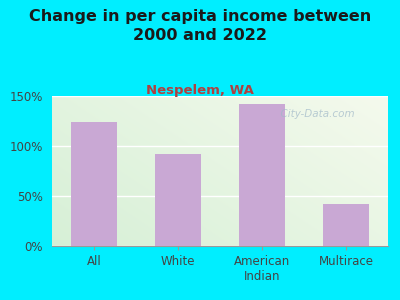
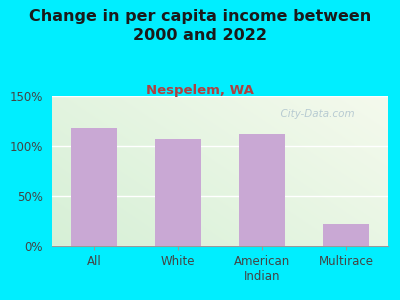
All: 124% -> 118%
White: 92% -> 107%
American Indian: 142% -> 112%
Multirace: 42% -> 22%
